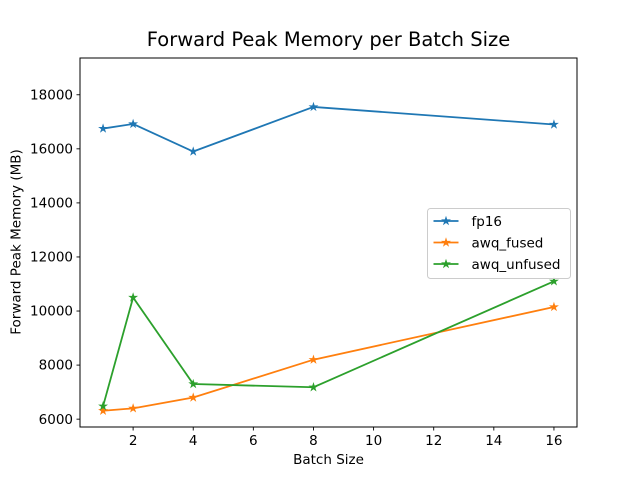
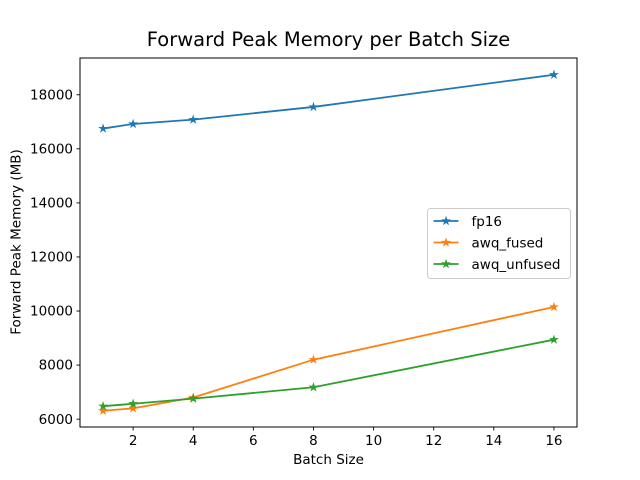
awq_unfused/2: 10500 -> 6600
fp16/4: 15900 -> 17100
awq_unfused/4: 7300 -> 6800
fp16/16: 16900 -> 18700
awq_unfused/16: 11100 -> 8900
